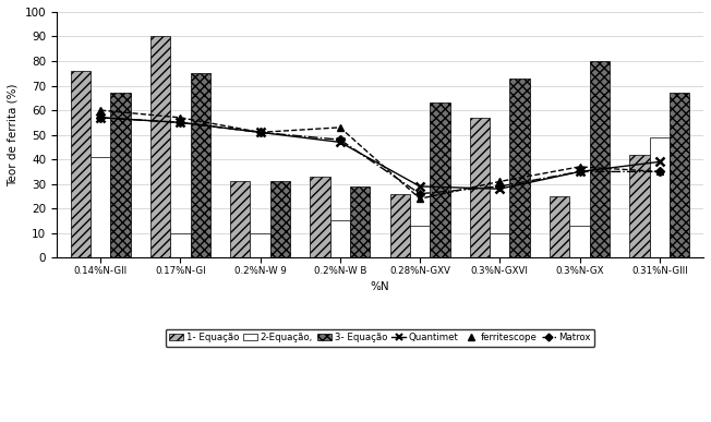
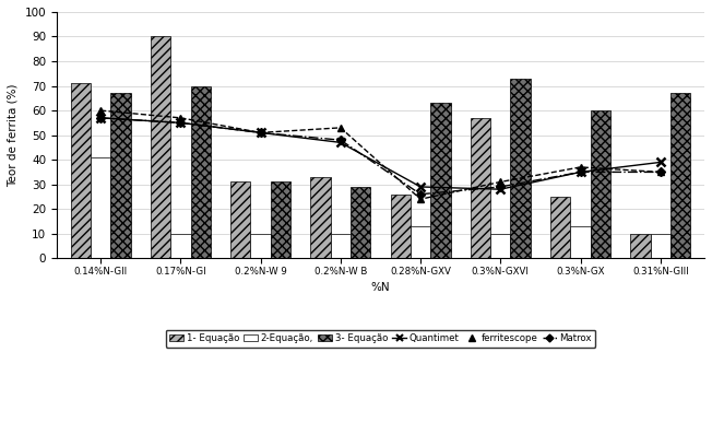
1- Equação/0.14%N-GII: 76 -> 71
3- Equação/0.17%N-GI: 75 -> 70
2-Equação,/0.2%N-W B: 15 -> 10
3- Equação/0.3%N-GX: 80 -> 60
1- Equação/0.31%N-GIII: 42 -> 10
2-Equação,/0.31%N-GIII: 49 -> 10
